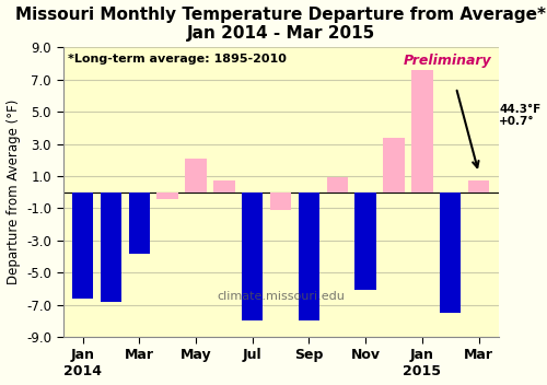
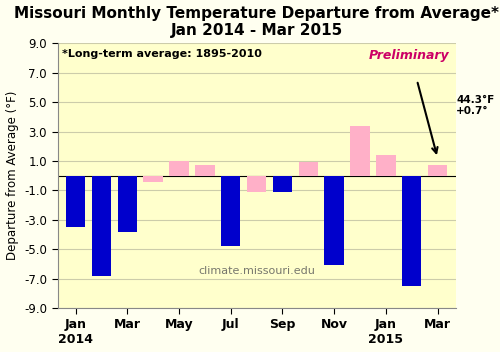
Jan 2014: -6.6 -> -3.5
May: 2.1 -> 1.0
Jul: -8.0 -> -4.8
Sep: -8.0 -> -1.1
Jan 2015: 7.6 -> 1.4
